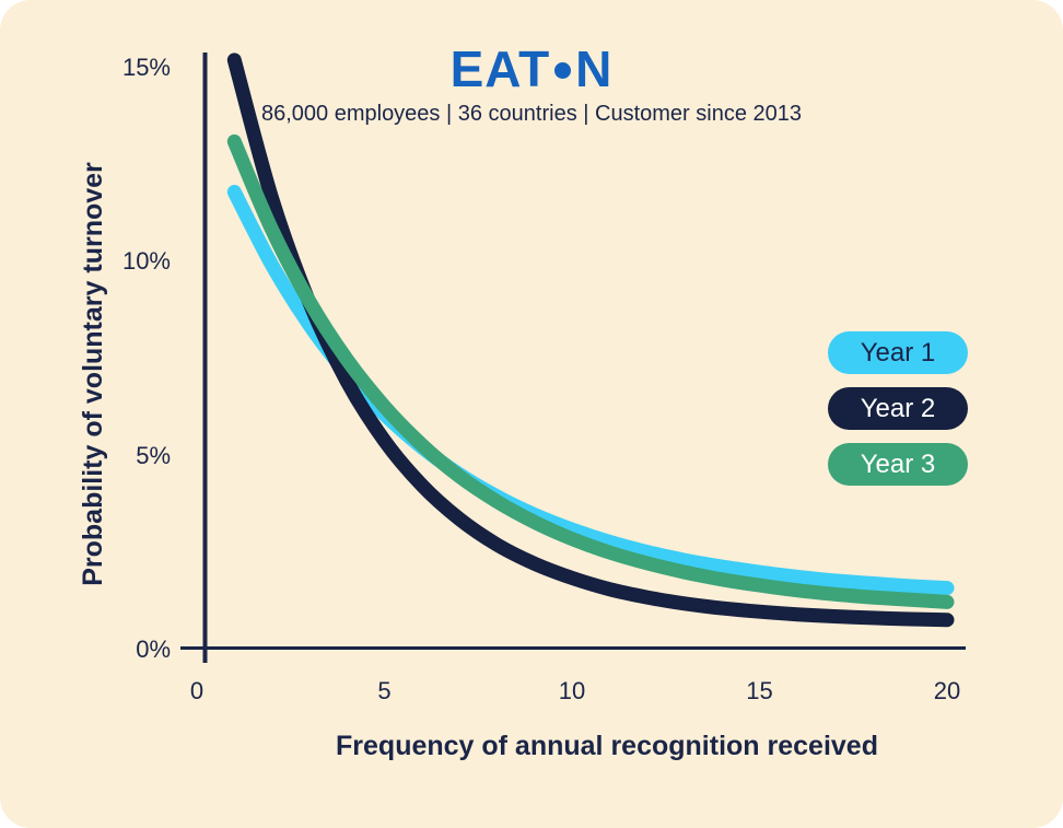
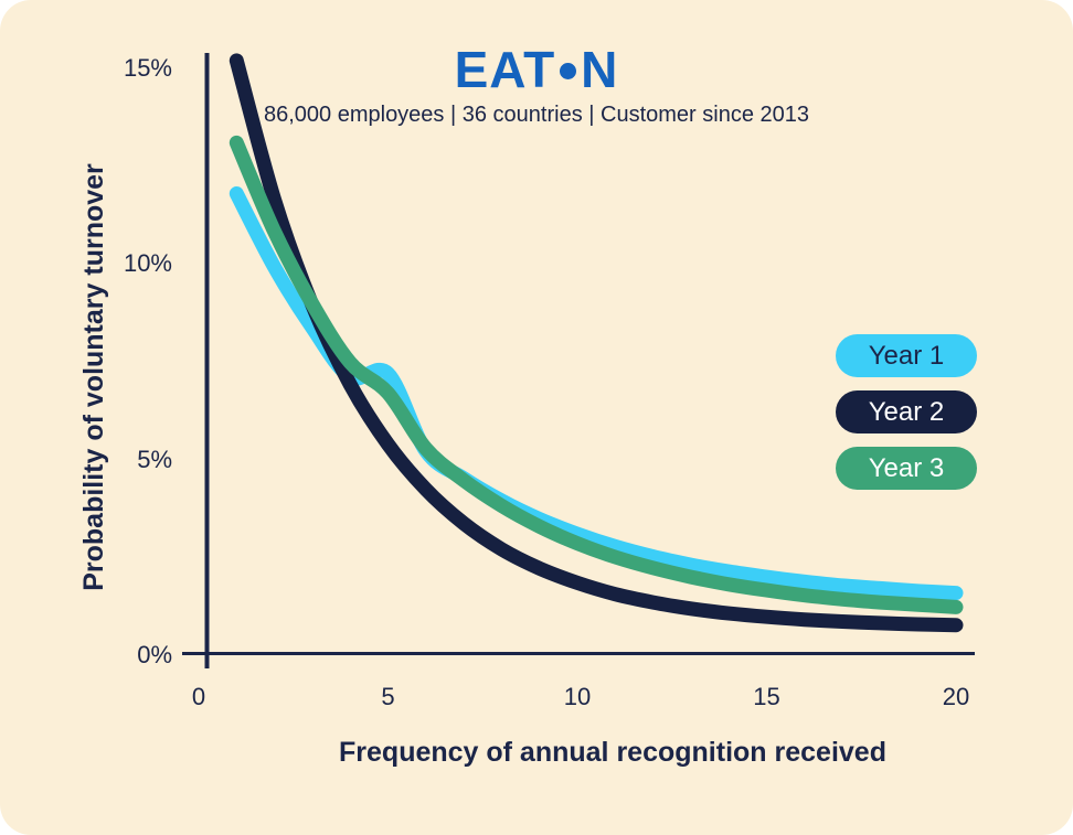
Year 1/5: 6.1% -> 7.2%
Year 3/5: 6.3% -> 6.7%
